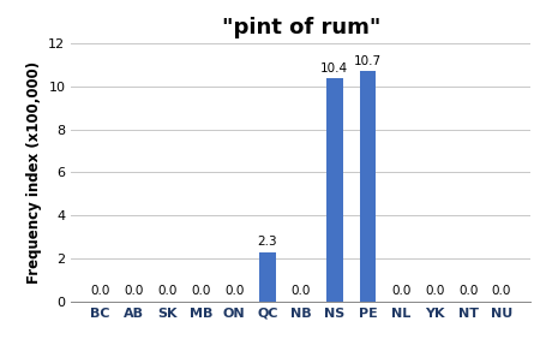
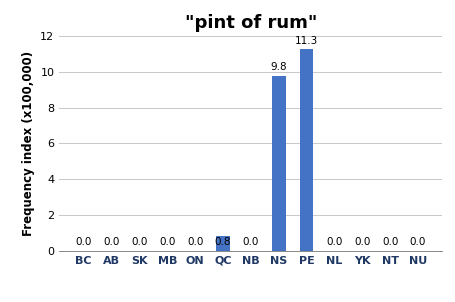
QC: 2.3 -> 0.8
NS: 10.4 -> 9.8
PE: 10.7 -> 11.3
